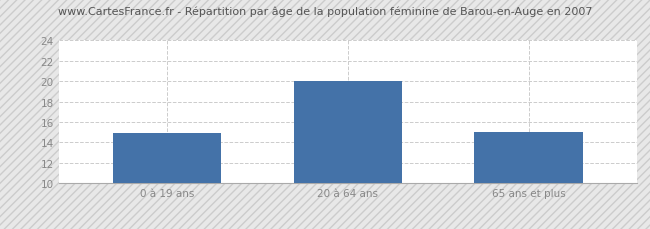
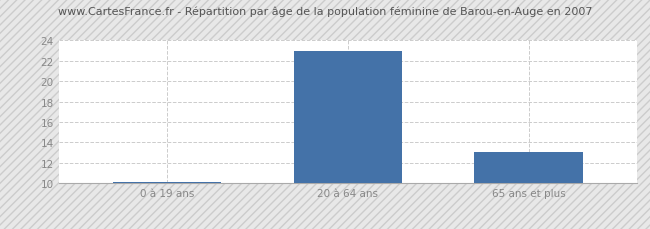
0 à 19 ans: 14.9 -> 10.1
20 à 64 ans: 20.0 -> 23.0
65 ans et plus: 15.0 -> 13.0
